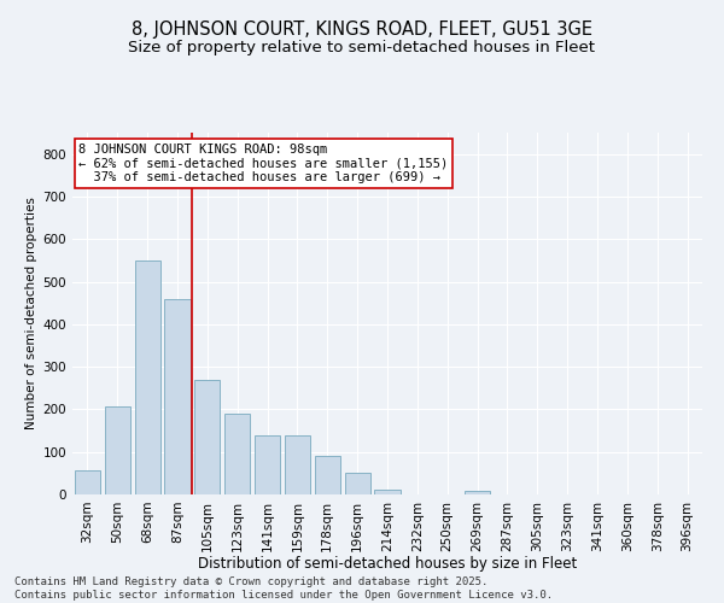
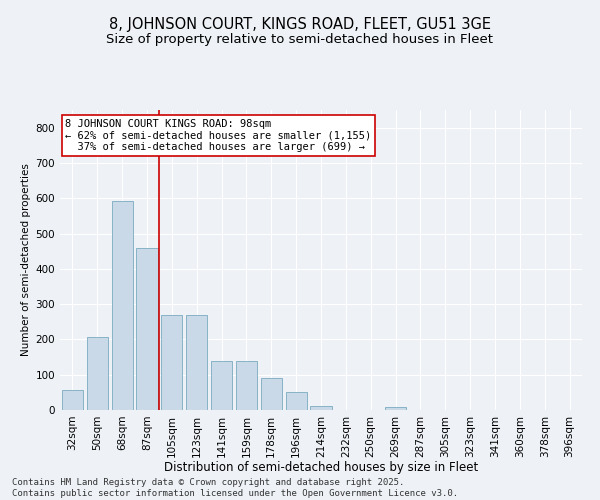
68sqm: 550 -> 592
123sqm: 190 -> 268
